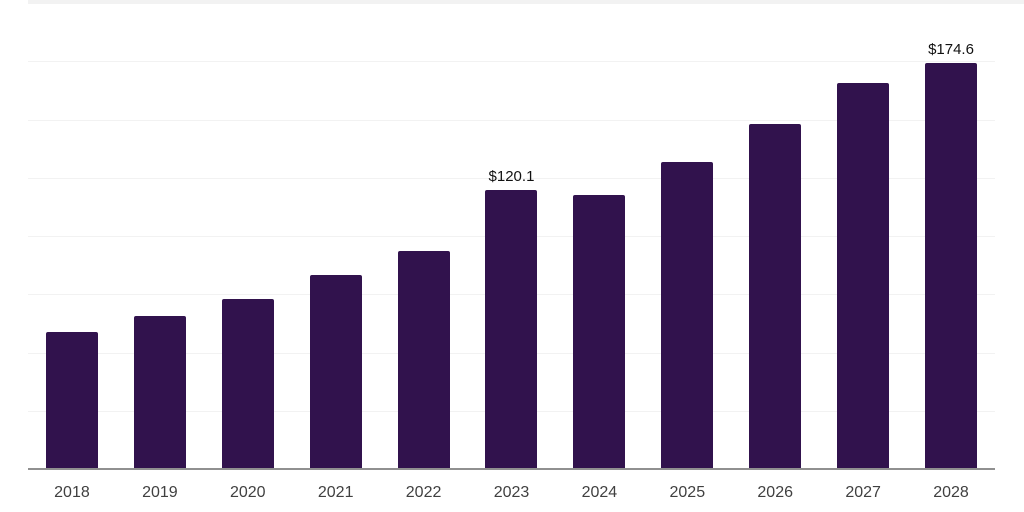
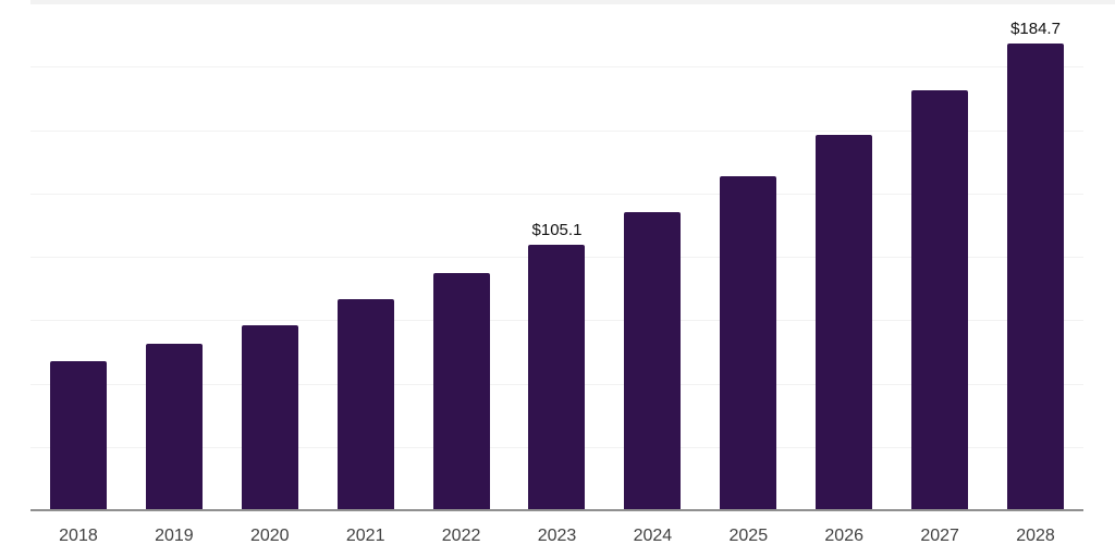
2023: $120.1 -> $105.1
2028: $174.6 -> $184.7
